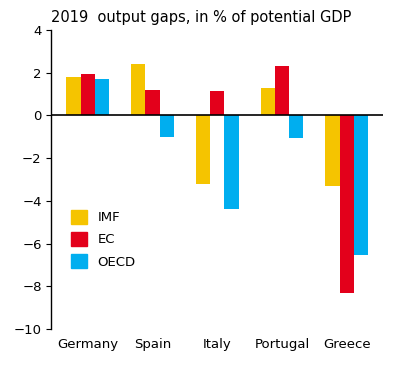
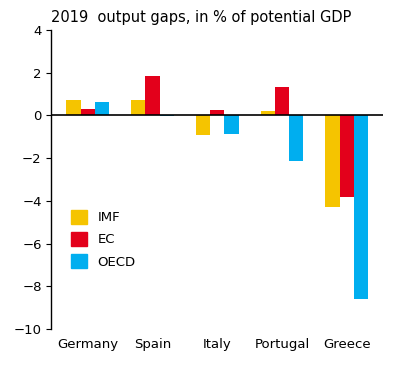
IMF/Germany: 1.8 -> 0.7
EC/Germany: 1.95 -> 0.30
OECD/Germany: 1.70 -> 0.65
IMF/Spain: 2.4 -> 0.7
EC/Spain: 1.20 -> 1.85
OECD/Spain: -1.00 -> -0.05
IMF/Italy: -3.2 -> -0.9
EC/Italy: 1.15 -> 0.25
OECD/Italy: -4.40 -> -0.85
IMF/Portugal: 1.3 -> 0.2
EC/Portugal: 2.30 -> 1.35
OECD/Portugal: -1.05 -> -2.15
IMF/Greece: -3.3 -> -4.3
EC/Greece: -8.30 -> -3.80
OECD/Greece: -6.55 -> -8.60
